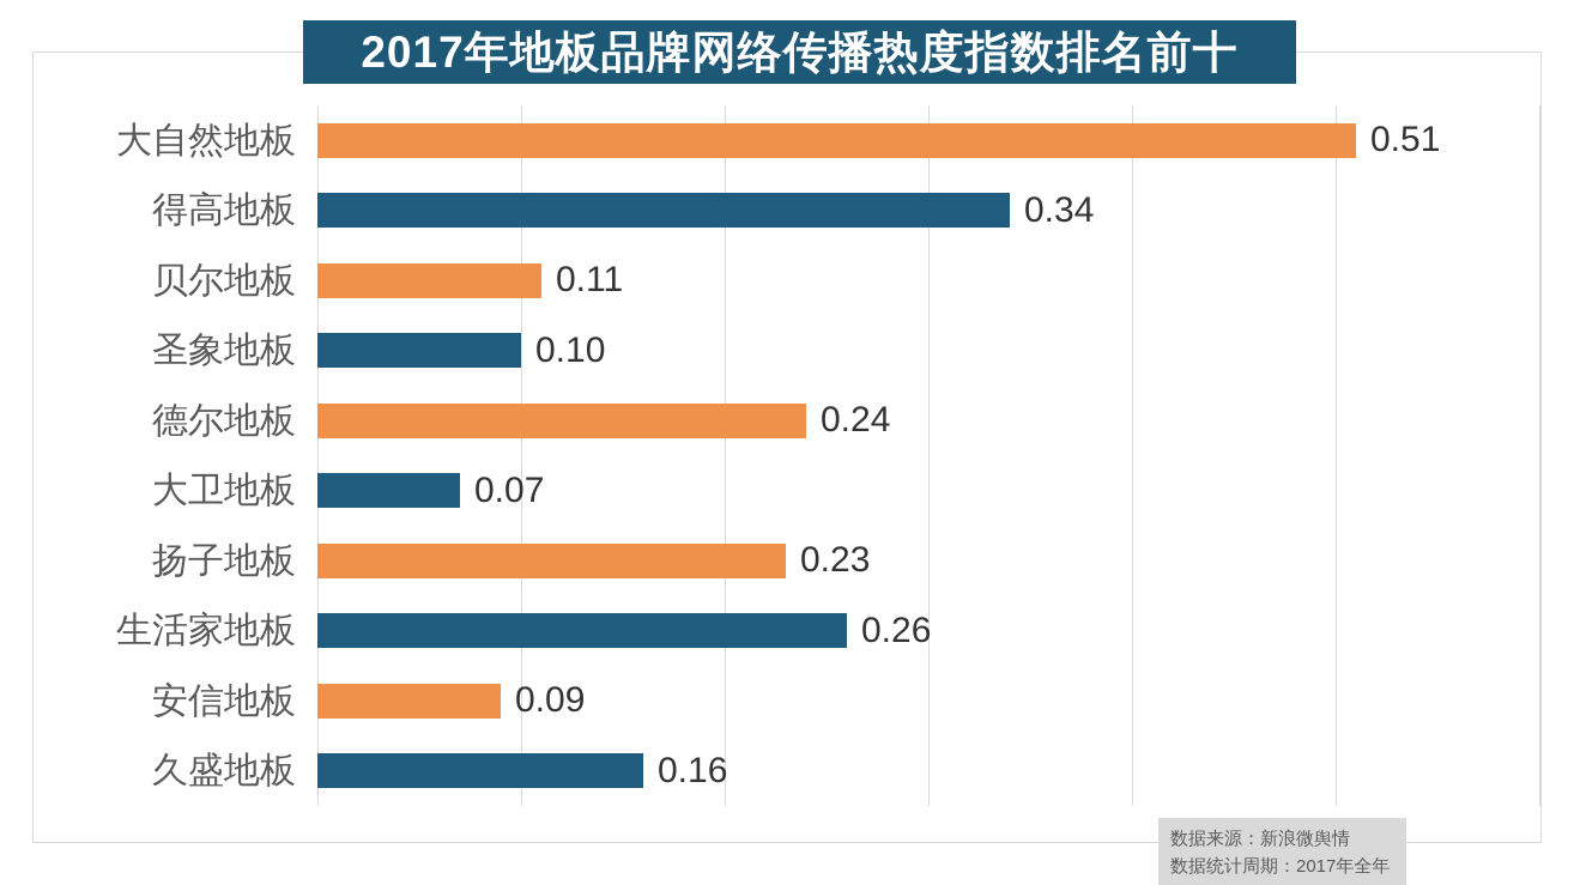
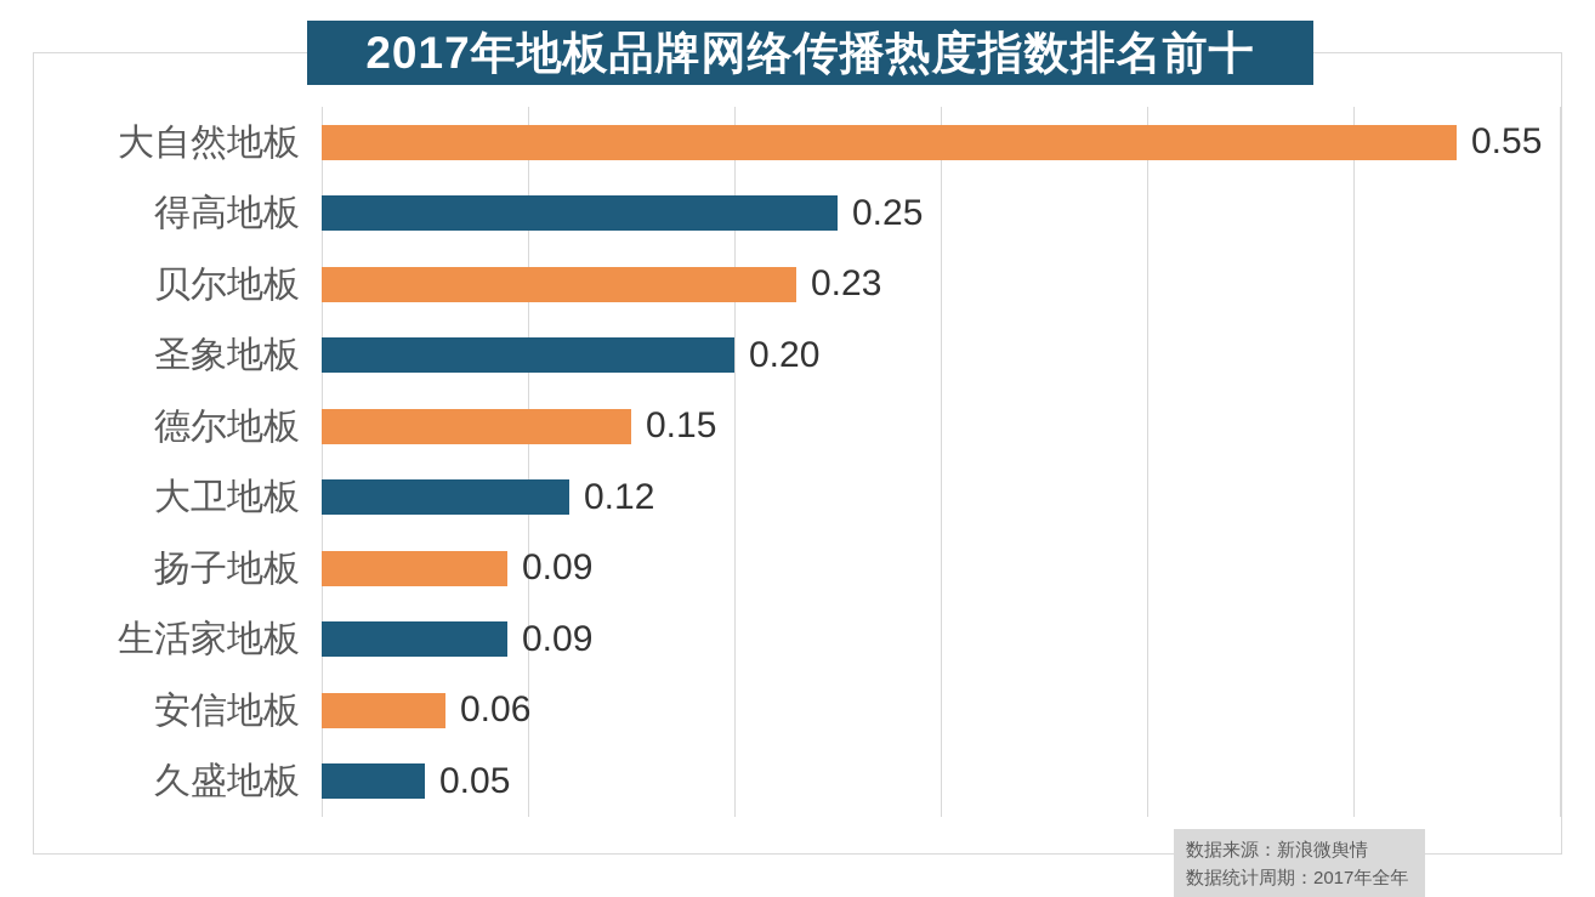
大自然地板: 0.51 -> 0.55
得高地板: 0.34 -> 0.25
贝尔地板: 0.11 -> 0.23
圣象地板: 0.10 -> 0.20
德尔地板: 0.24 -> 0.15
大卫地板: 0.07 -> 0.12
扬子地板: 0.23 -> 0.09
生活家地板: 0.26 -> 0.09
安信地板: 0.09 -> 0.06
久盛地板: 0.16 -> 0.05
